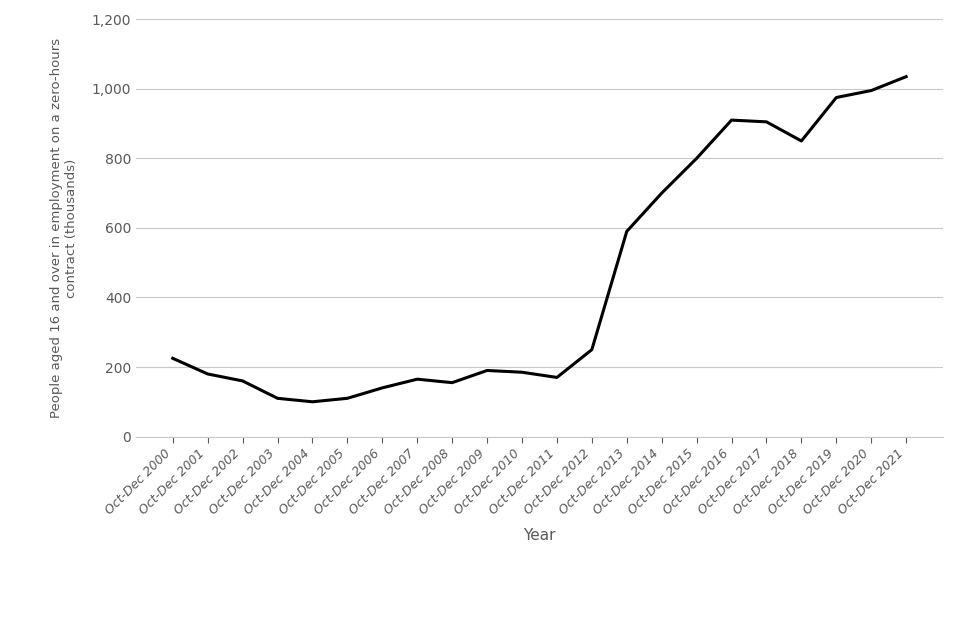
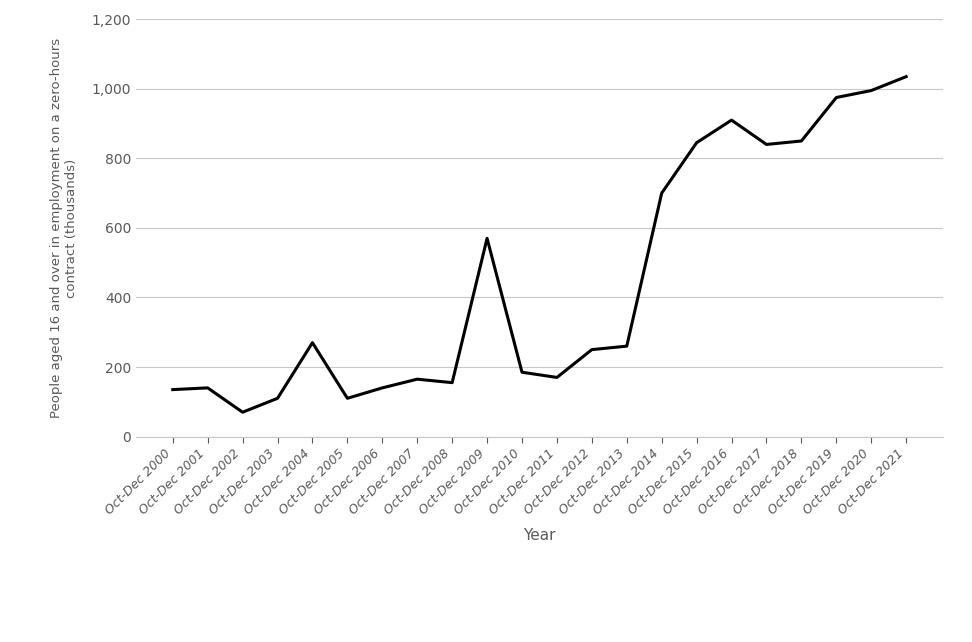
Oct-Dec 2000: 225 -> 135
Oct-Dec 2001: 180 -> 140
Oct-Dec 2002: 160 -> 70
Oct-Dec 2004: 100 -> 270
Oct-Dec 2009: 190 -> 570
Oct-Dec 2013: 590 -> 260
Oct-Dec 2015: 800 -> 845
Oct-Dec 2017: 905 -> 840
